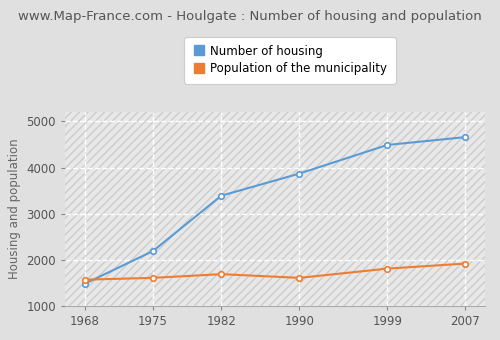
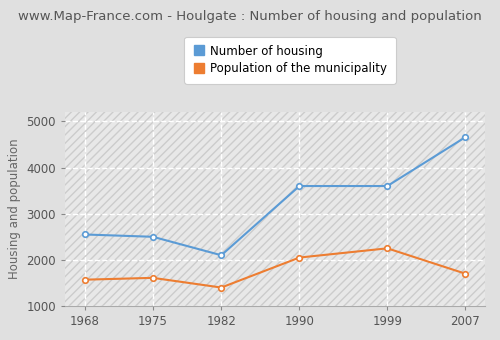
Number of housing/1968: 1480 -> 2550
Number of housing/1975: 2190 -> 2500
Number of housing/1982: 3390 -> 2100
Population of the municipality/1982: 1690 -> 1400
Number of housing/1990: 3870 -> 3600
Population of the municipality/1990: 1610 -> 2050
Number of housing/1999: 4490 -> 3600
Population of the municipality/1999: 1810 -> 2250
Population of the municipality/2007: 1920 -> 1700
